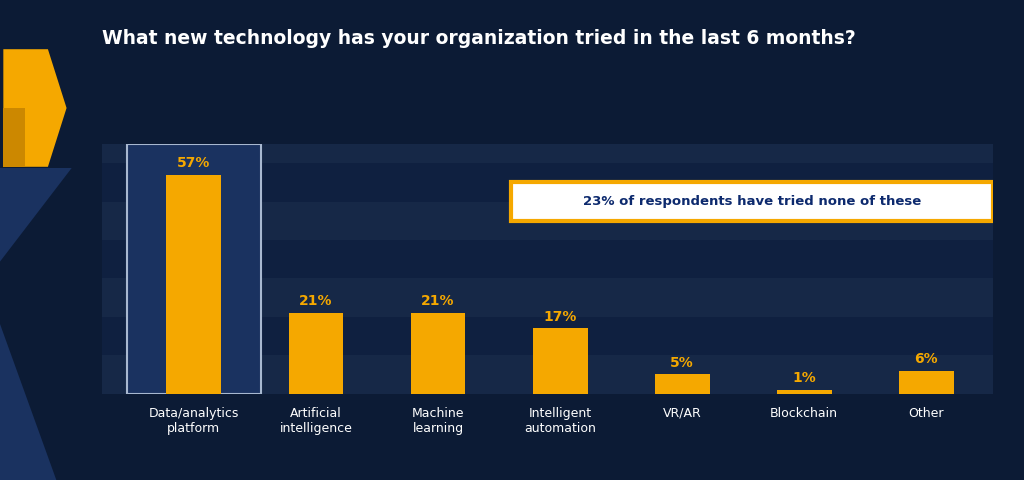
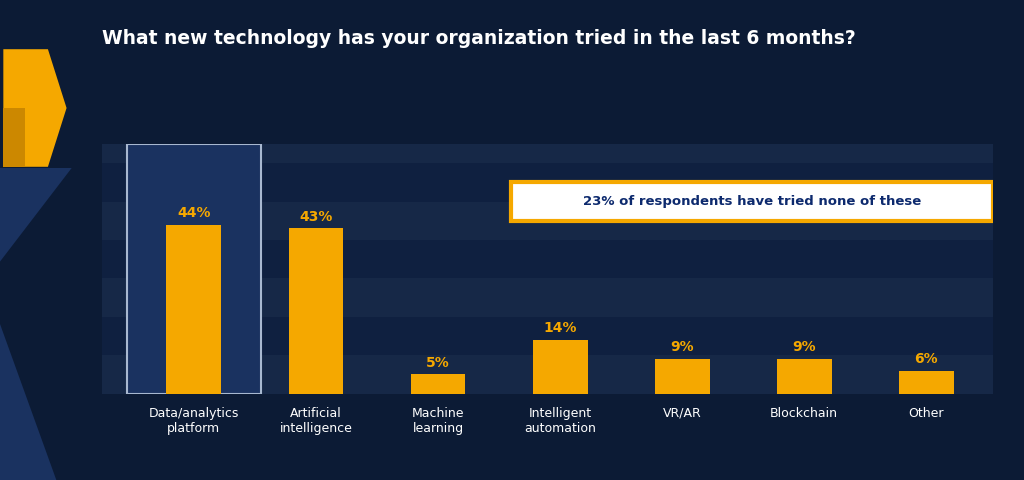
Data/analytics platform: 57% -> 44%
Artificial intelligence: 21% -> 43%
Machine learning: 21% -> 5%
Intelligent automation: 17% -> 14%
VR/AR: 5% -> 9%
Blockchain: 1% -> 9%
